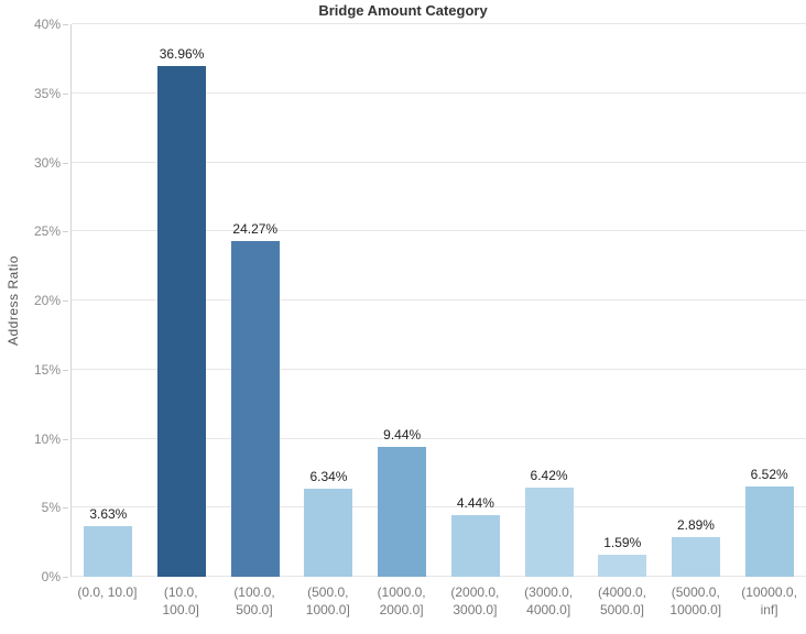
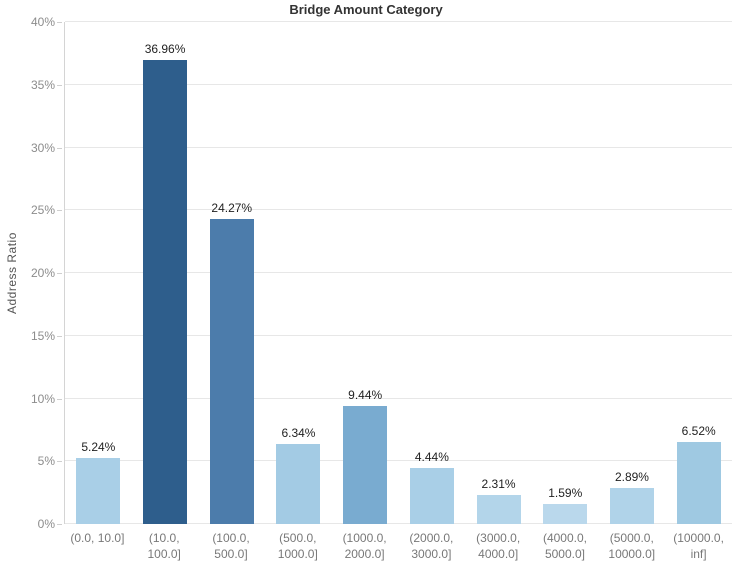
(0.0, 10.0]: 3.63% -> 5.24%
(3000.0, 4000.0]: 6.42% -> 2.31%
